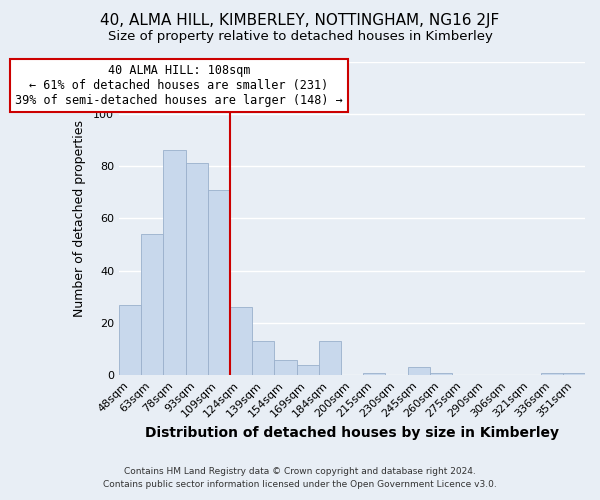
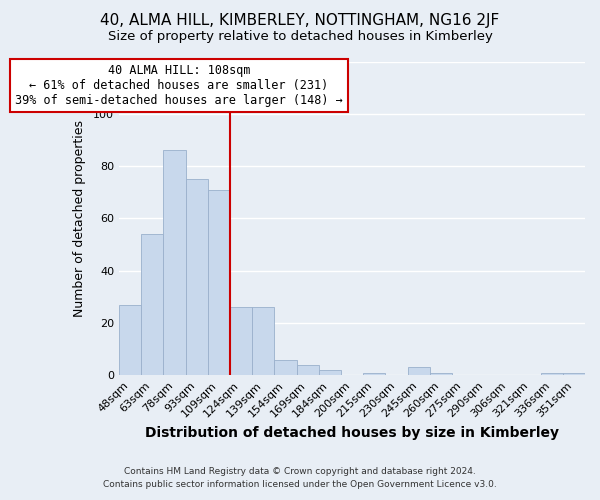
93sqm: 81 -> 75
139sqm: 13 -> 26
184sqm: 13 -> 2
